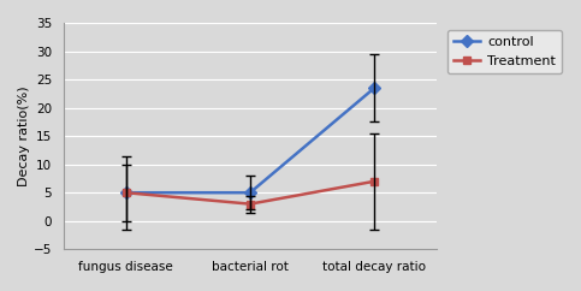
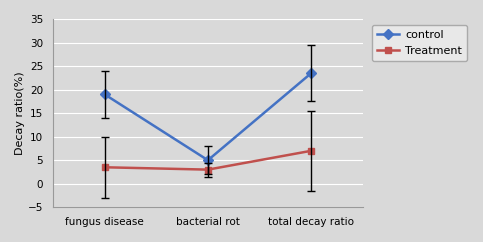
control/fungus disease: 5.0 -> 19.0
Treatment/fungus disease: 5.0 -> 3.5
